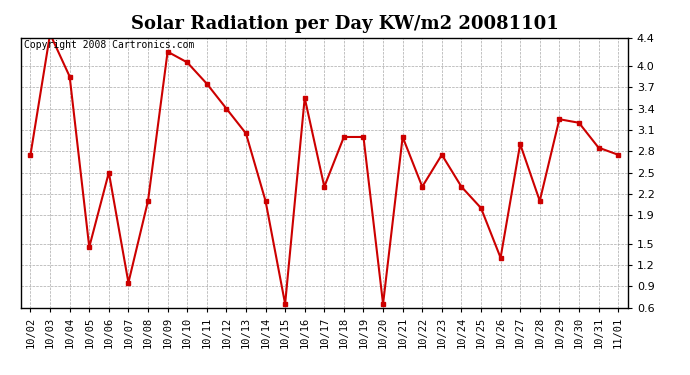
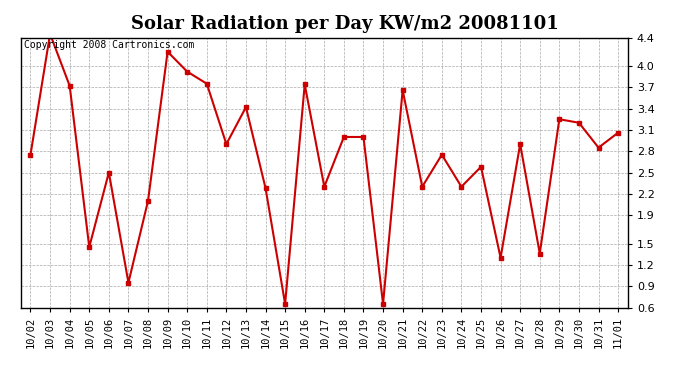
10/04: 3.85 -> 3.72
10/10: 4.05 -> 3.92
10/12: 3.40 -> 2.90
10/13: 3.05 -> 3.42
10/14: 2.10 -> 2.28
10/16: 3.55 -> 3.74
10/21: 3.00 -> 3.66
10/25: 2.00 -> 2.58
10/28: 2.10 -> 1.36
11/01: 2.75 -> 3.06
